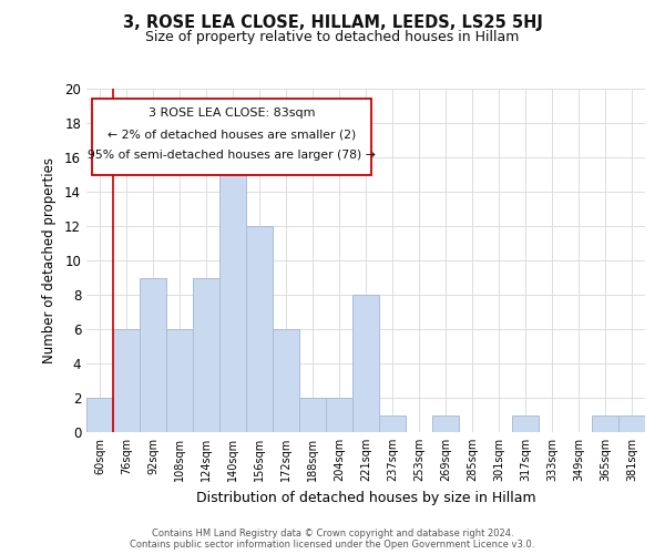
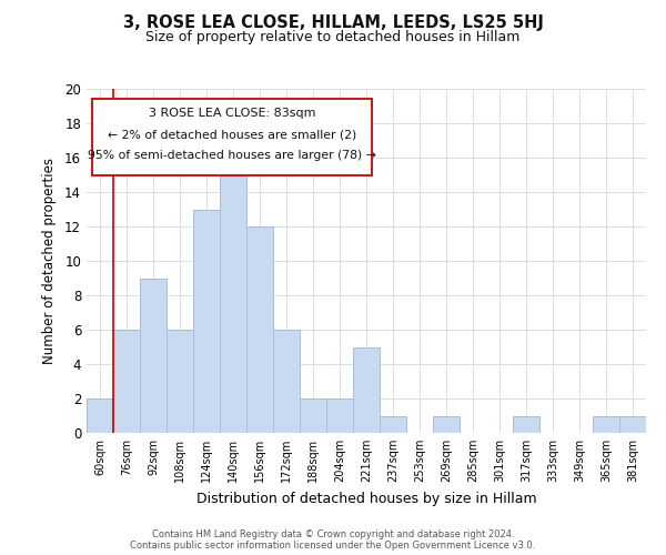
124sqm: 9 -> 13
221sqm: 8 -> 5
